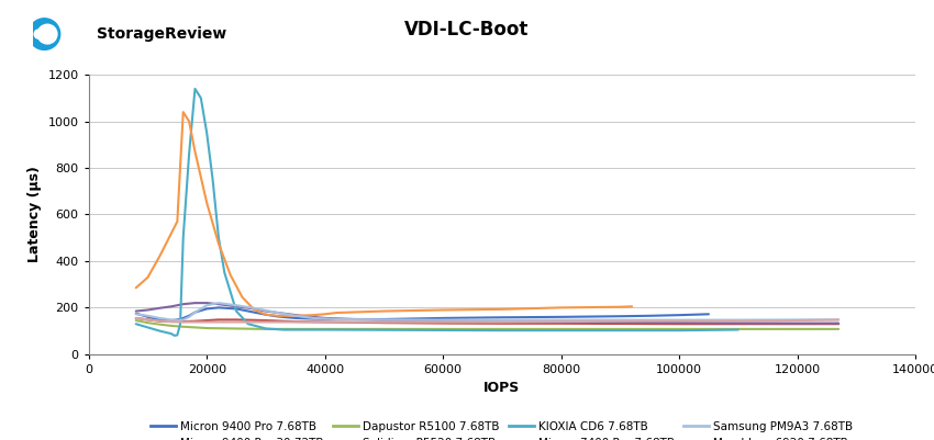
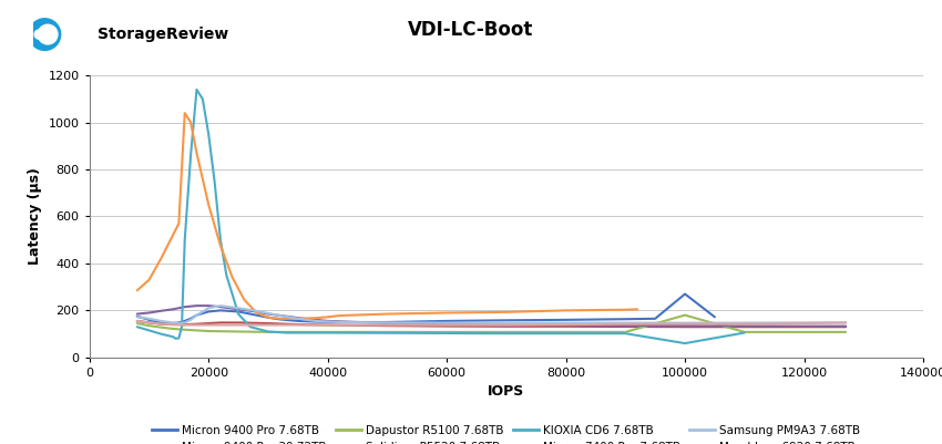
Micron 9400 Pro 7.68TB/100000: 168 -> 270
Dapustor R5100 7.68TB/100000: 108 -> 180
KIOXIA CD6 7.68TB/100000: 102 -> 60
